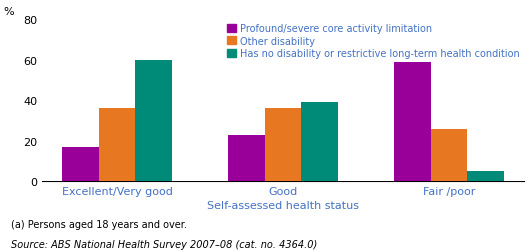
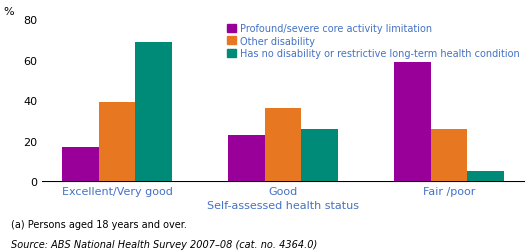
Other disability/Excellent/Very good: 36 -> 39
Has no disability or restrictive long-term health condition/Excellent/Very good: 60 -> 69
Has no disability or restrictive long-term health condition/Good: 39 -> 26
